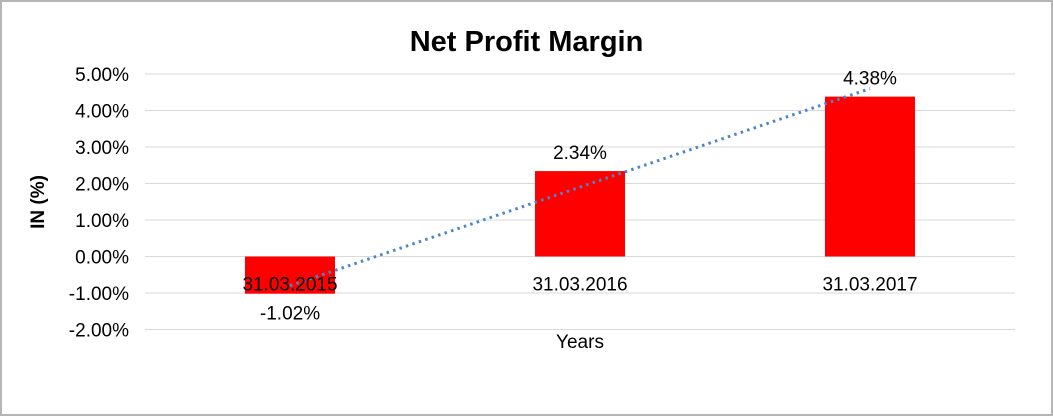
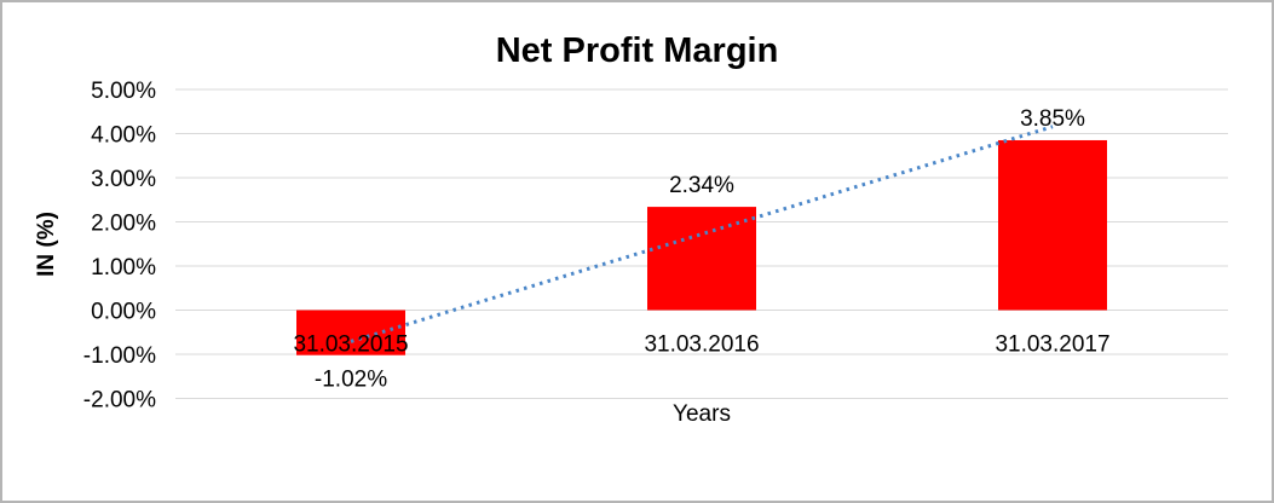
31.03.2017: 4.38% -> 3.85%
